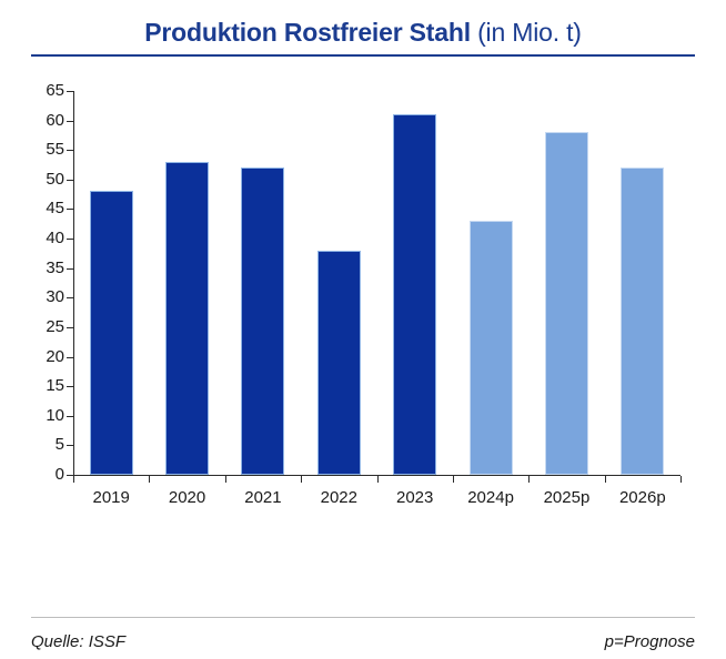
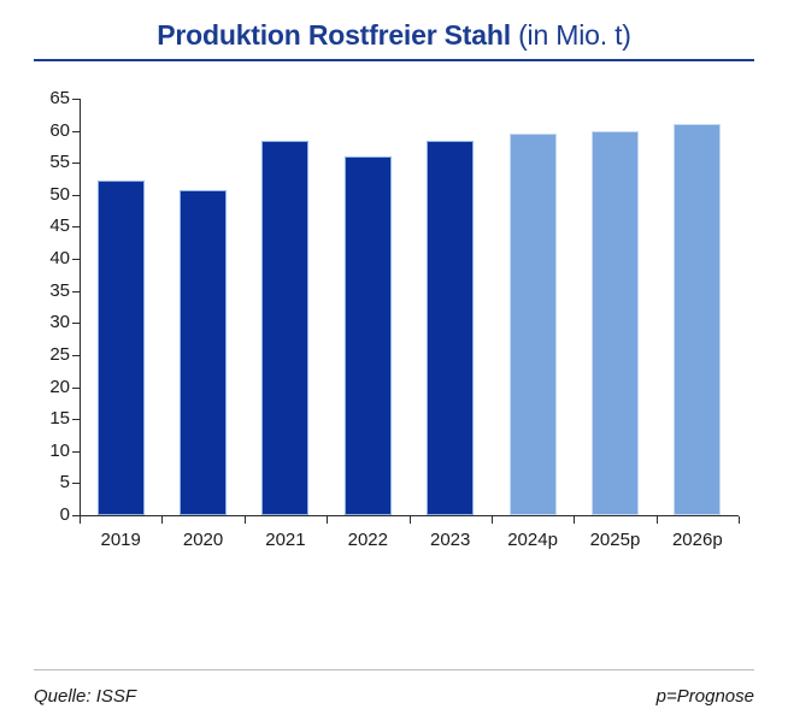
2019: 48 -> 52
2020: 53 -> 51
2021: 52 -> 58
2022: 38 -> 56
2023: 61 -> 58
2024p: 43 -> 60
2025p: 58 -> 60
2026p: 52 -> 61
